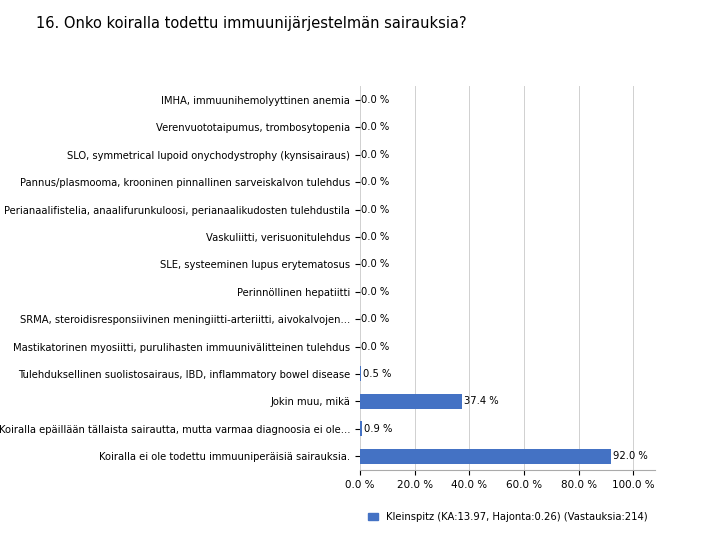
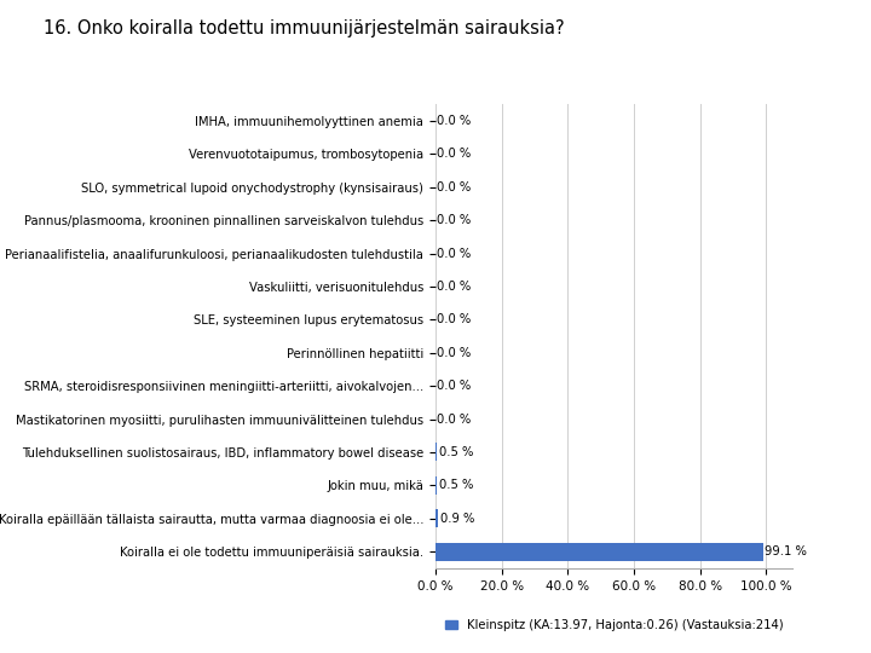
Jokin muu, mikä: 37.4 -> 0.5
Koiralla ei ole todettu immuuniperäisiä sairauksia.: 92.0 -> 99.1
